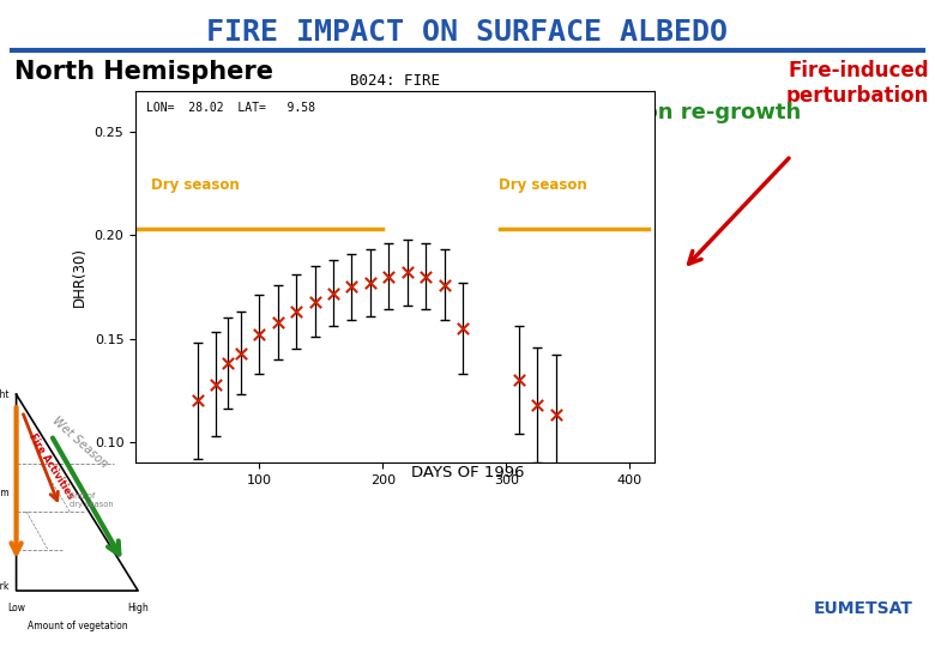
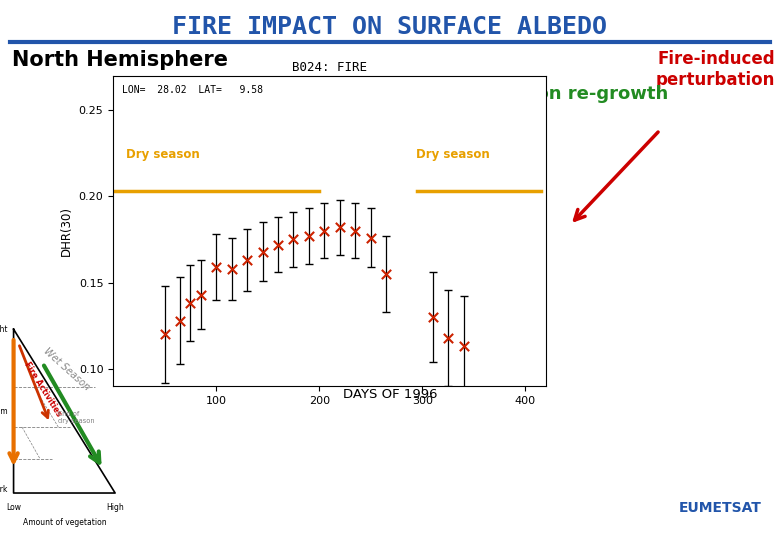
B024: FIRE/100: 0.152 -> 0.159
